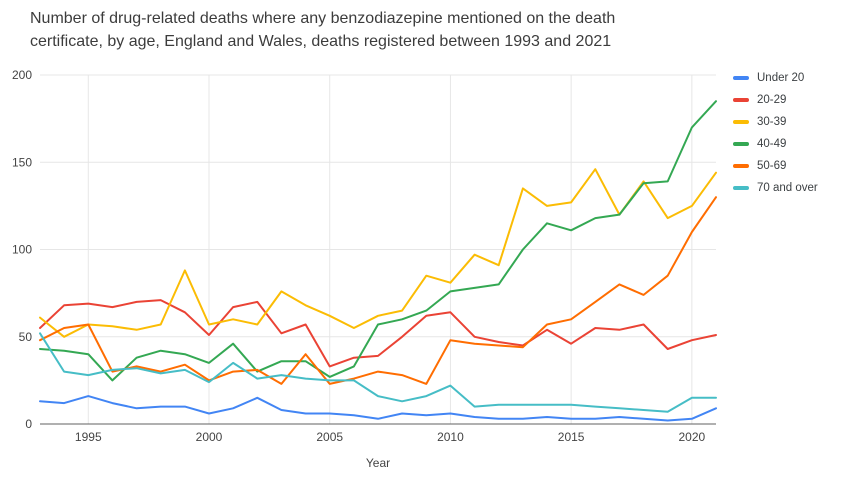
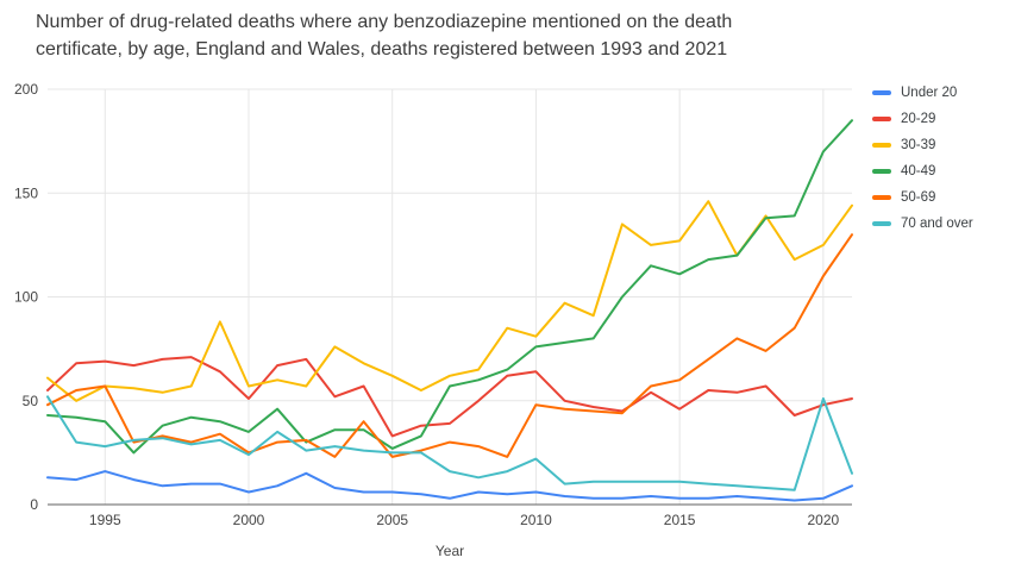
70 and over/2020: 15 -> 51
